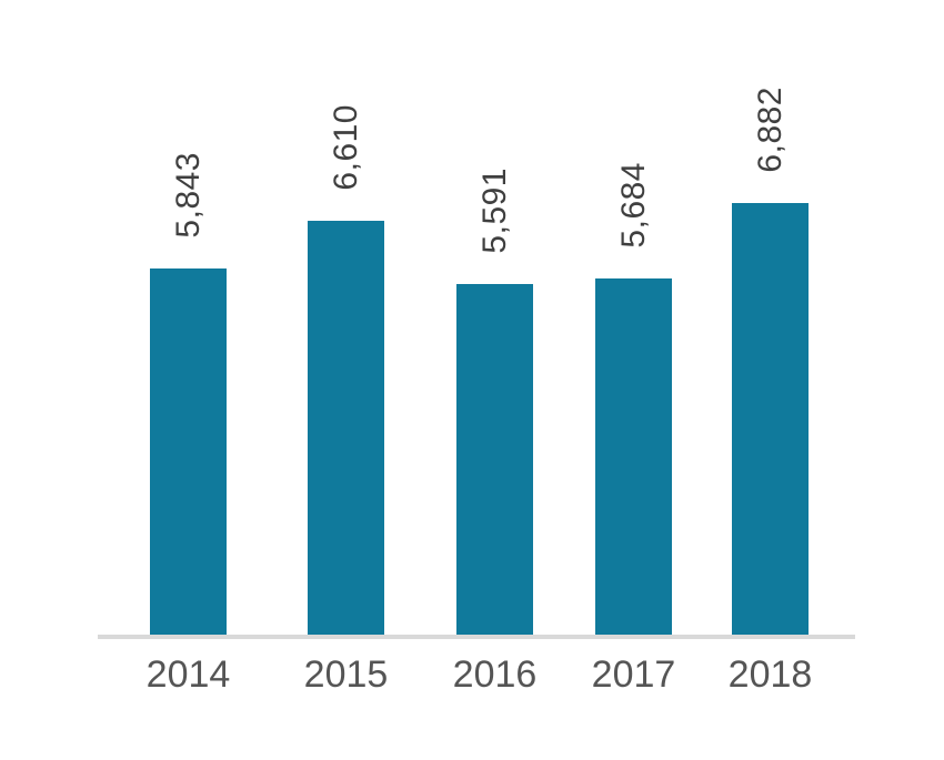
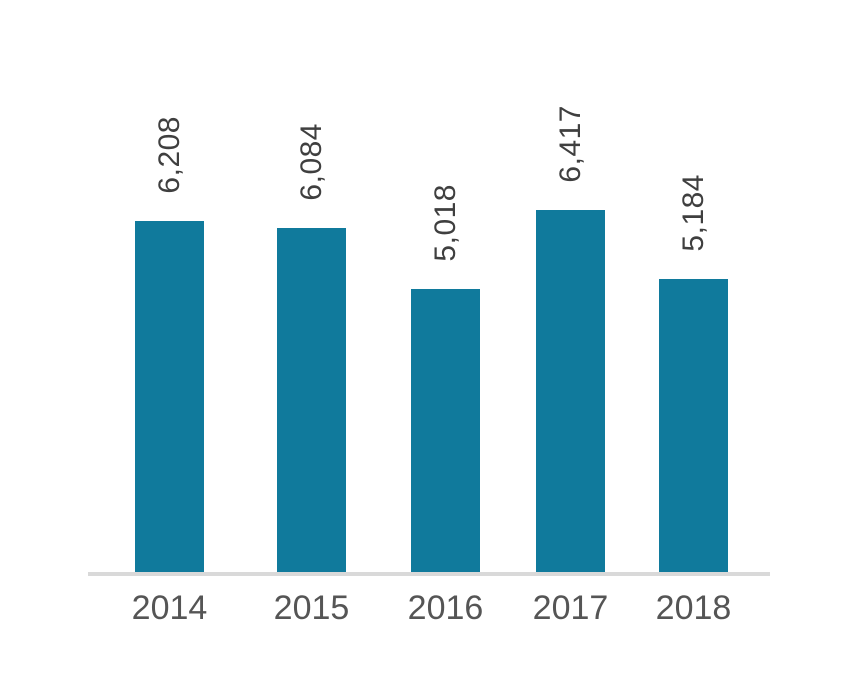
2014: 5,843 -> 6,208
2015: 6,610 -> 6,084
2016: 5,591 -> 5,018
2017: 5,684 -> 6,417
2018: 6,882 -> 5,184
